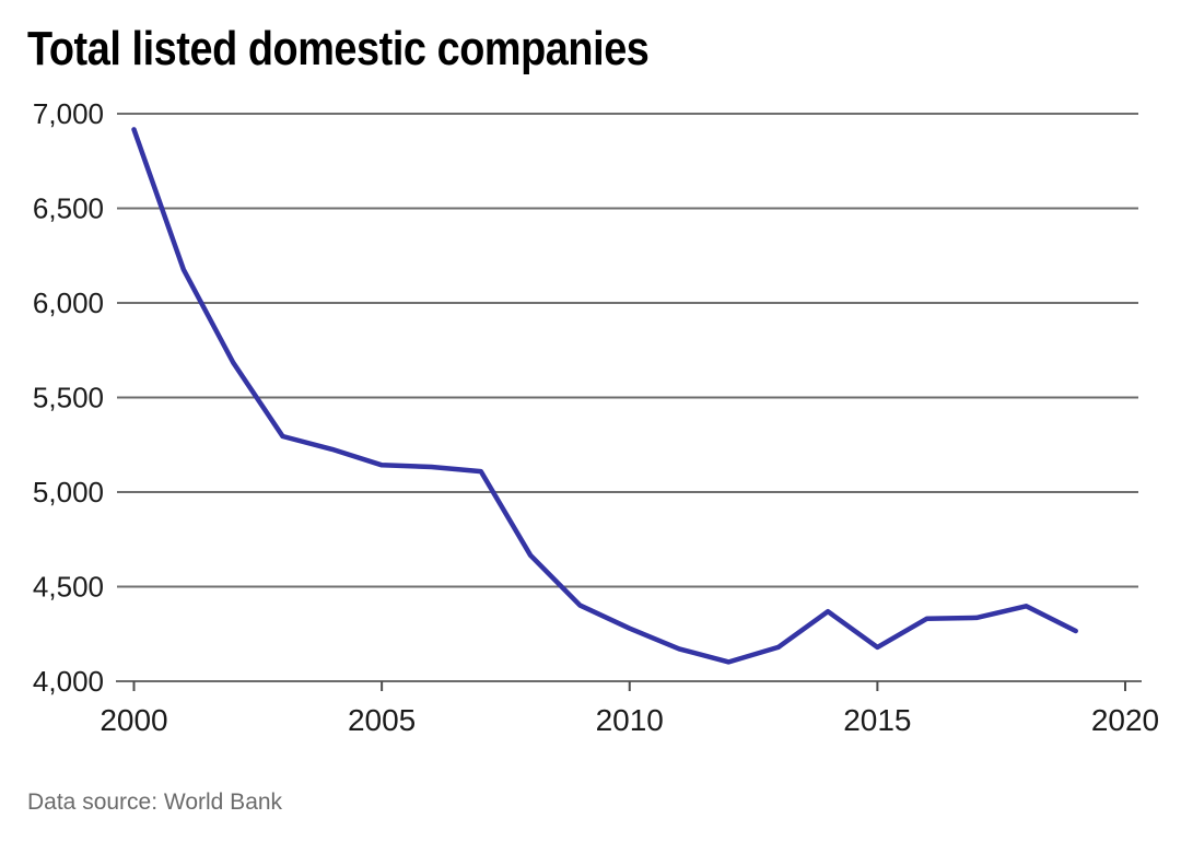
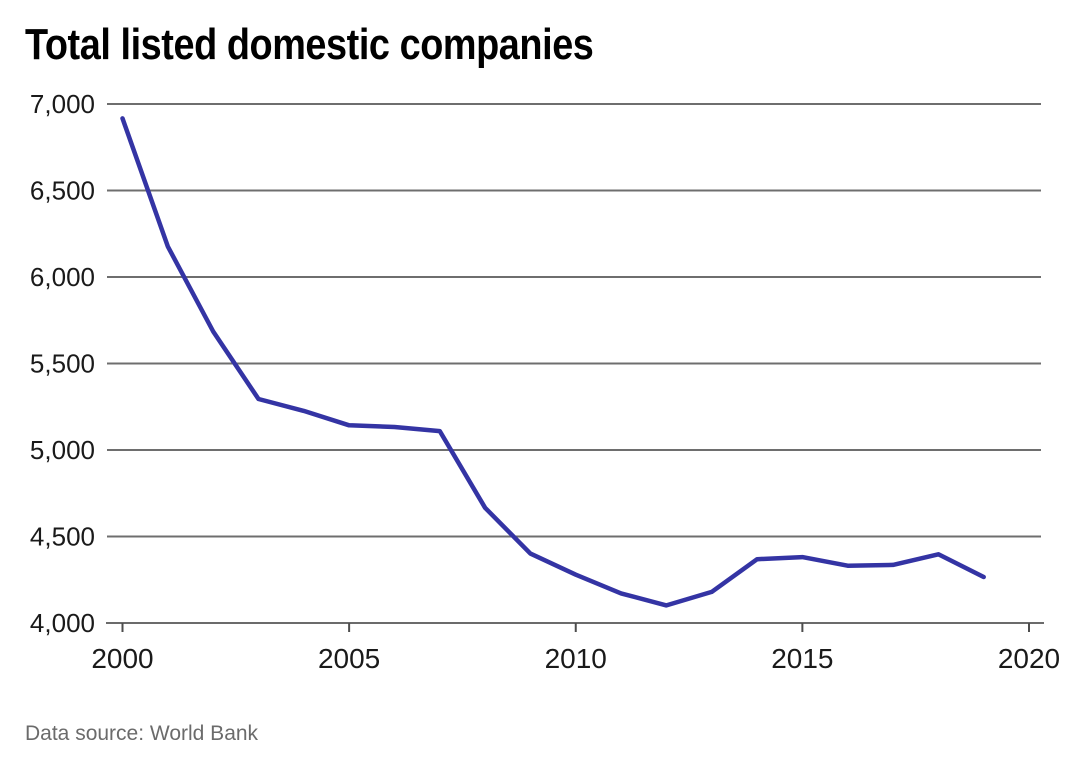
2015: 4180 -> 4380
